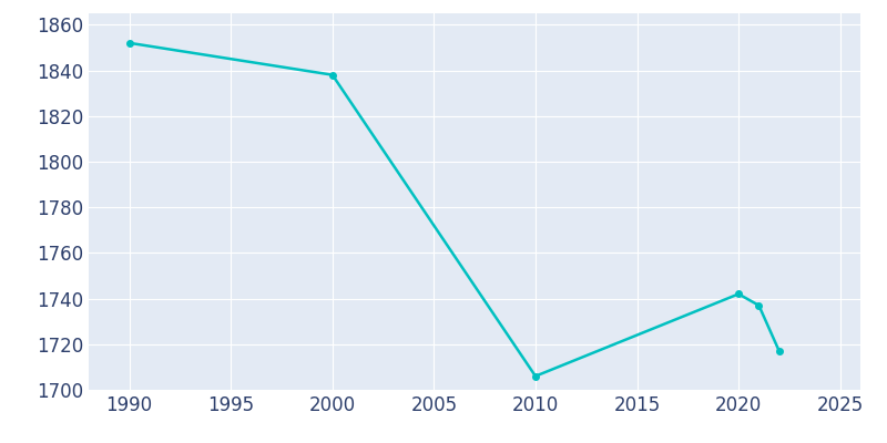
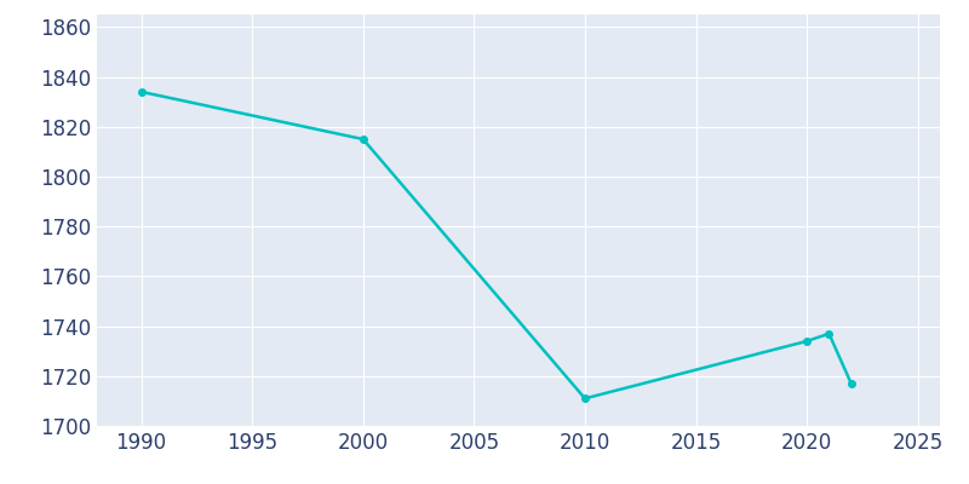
1990: 1852 -> 1834
2000: 1838 -> 1815
2010: 1706 -> 1711
2020: 1742 -> 1734
